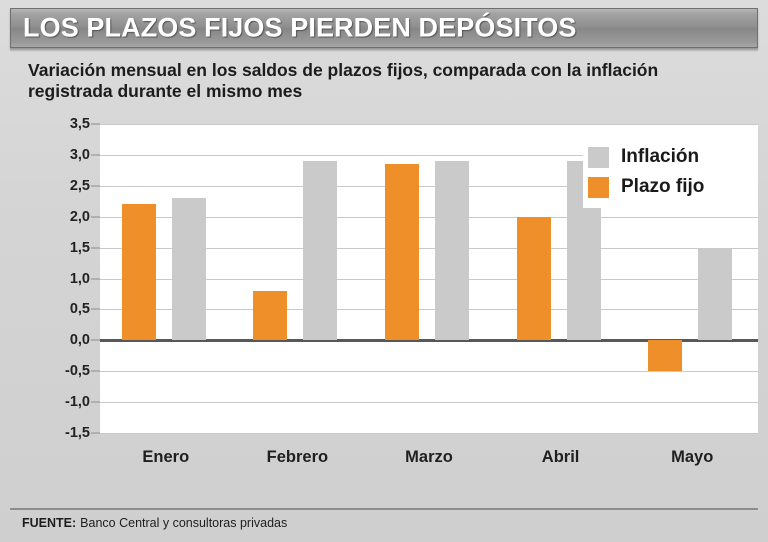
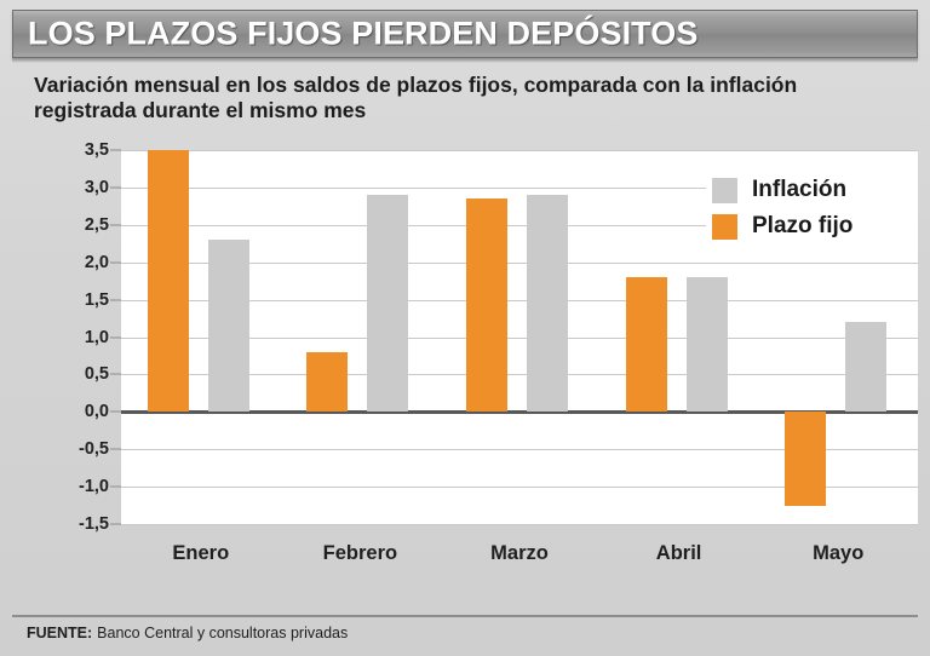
Plazo fijo/Enero: 2,2 -> 3,5
Inflación/Abril: 2,9 -> 1,8
Plazo fijo/Abril: 2,0 -> 1,8
Inflación/Mayo: 1,5 -> 1,2
Plazo fijo/Mayo: -0,5 -> -1,2
